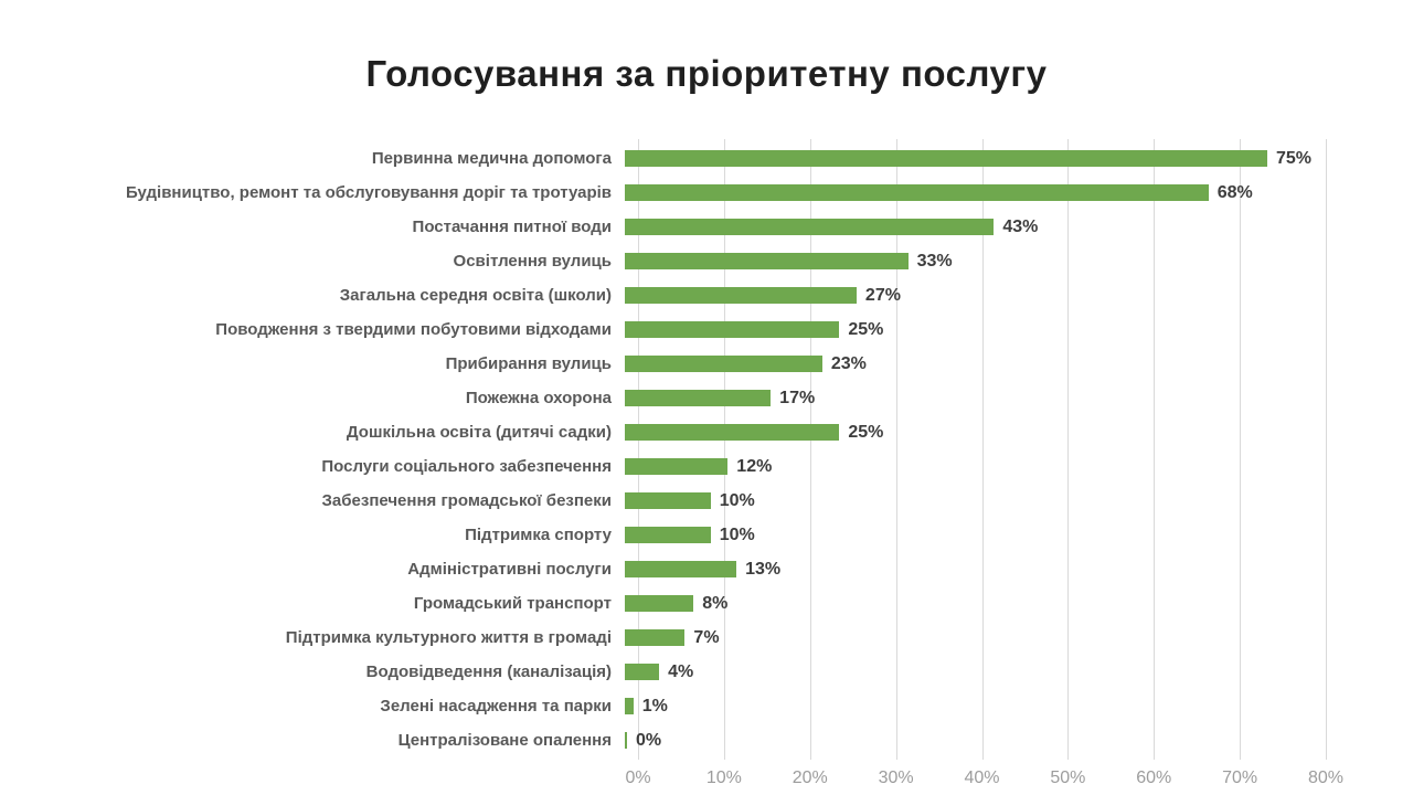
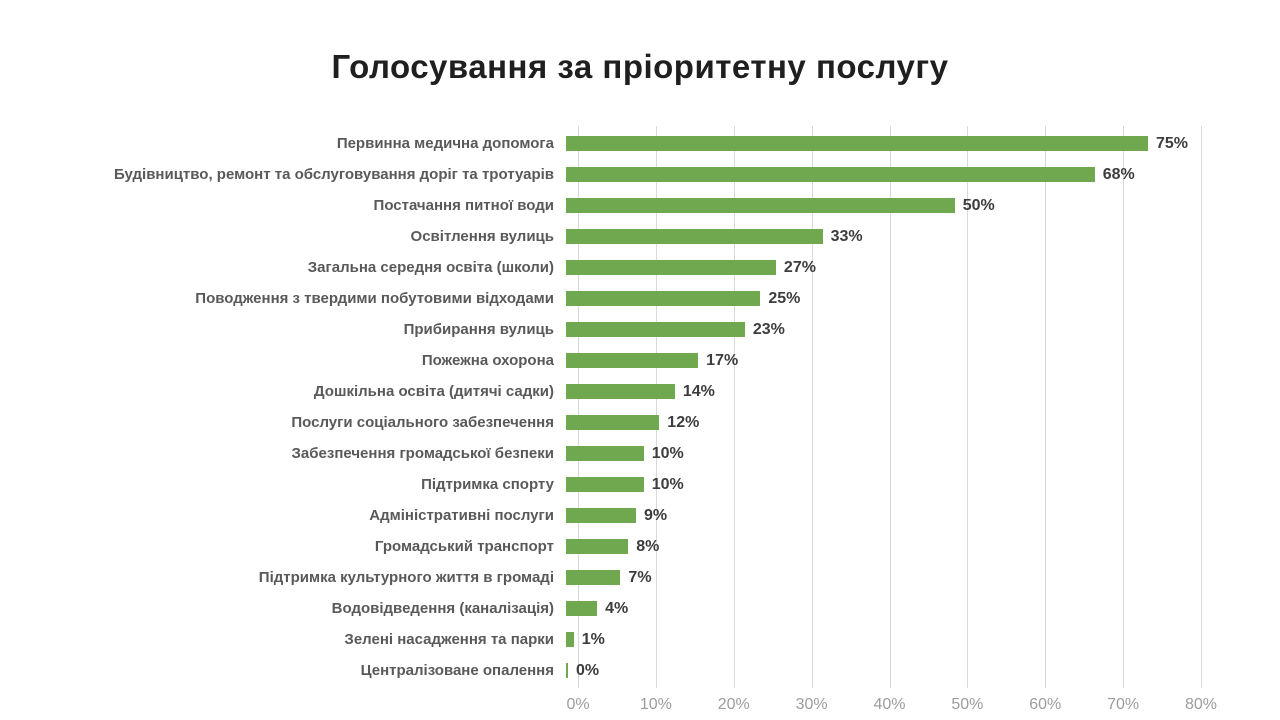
Постачання питної води: 43% -> 50%
Дошкільна освіта (дитячі садки): 25% -> 14%
Адміністративні послуги: 13% -> 9%
